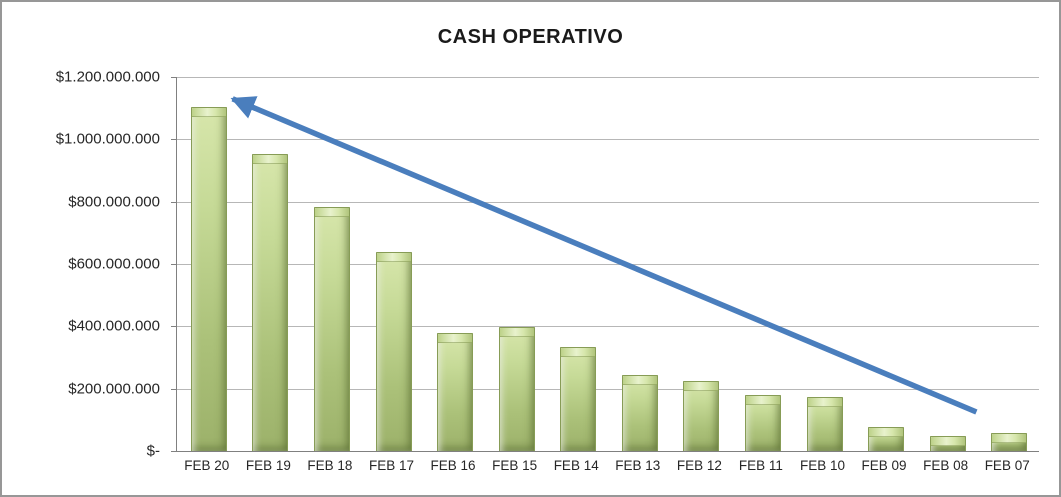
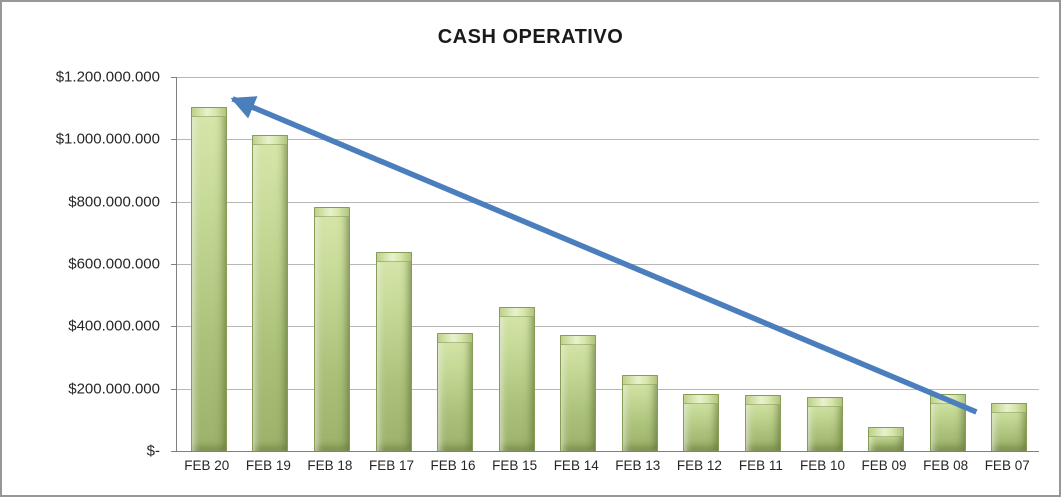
FEB 19: $950000000 -> $1010000000
FEB 15: $400000000 -> $460000000
FEB 14: $330000000 -> $370000000
FEB 12: $220000000 -> $180000000
FEB 08: $40000000 -> $180000000
FEB 07: $60000000 -> $150000000
